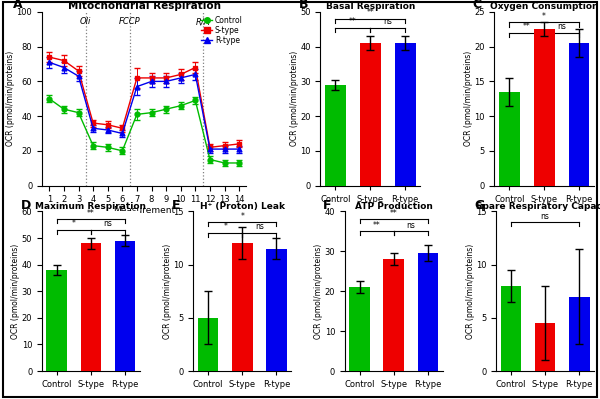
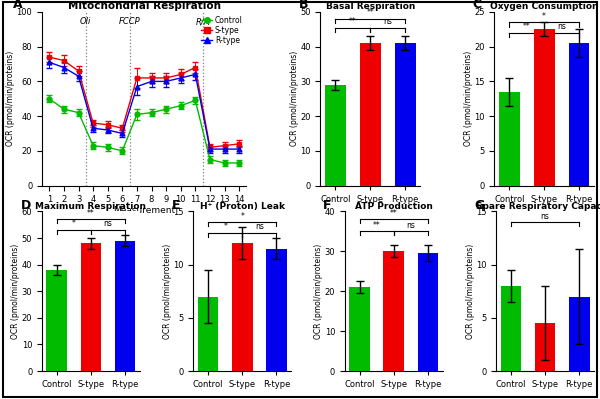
H⁺ (Proton) Leak/Control: 5.0 -> 7.0
ATP Production/S-type: 28.0 -> 30.0
